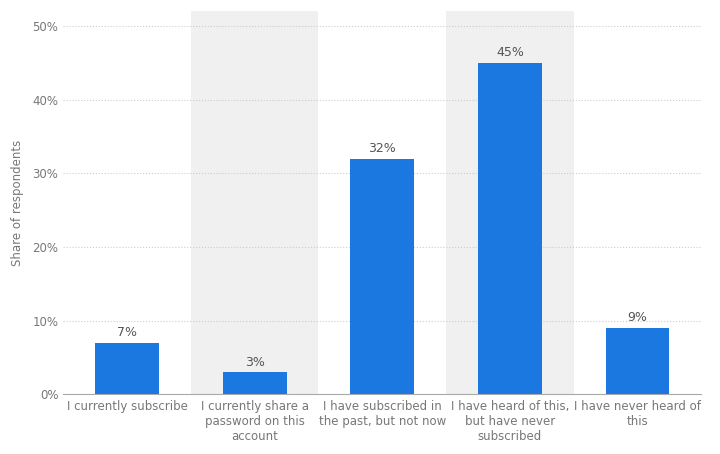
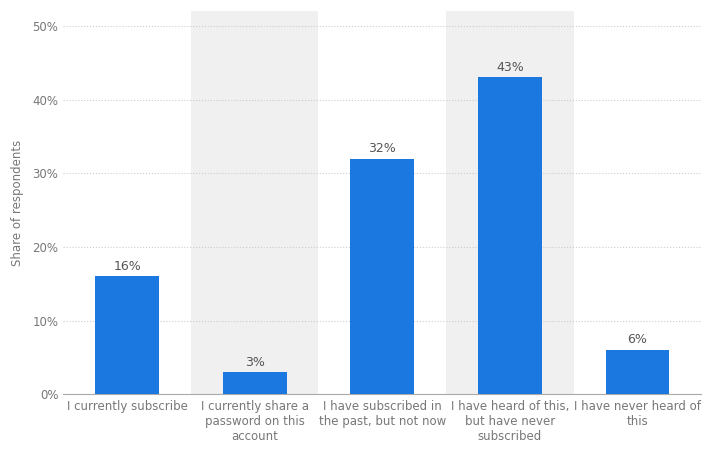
I currently subscribe: 7% -> 16%
I have heard of this, but have never subscribed: 45% -> 43%
I have never heard of this: 9% -> 6%
